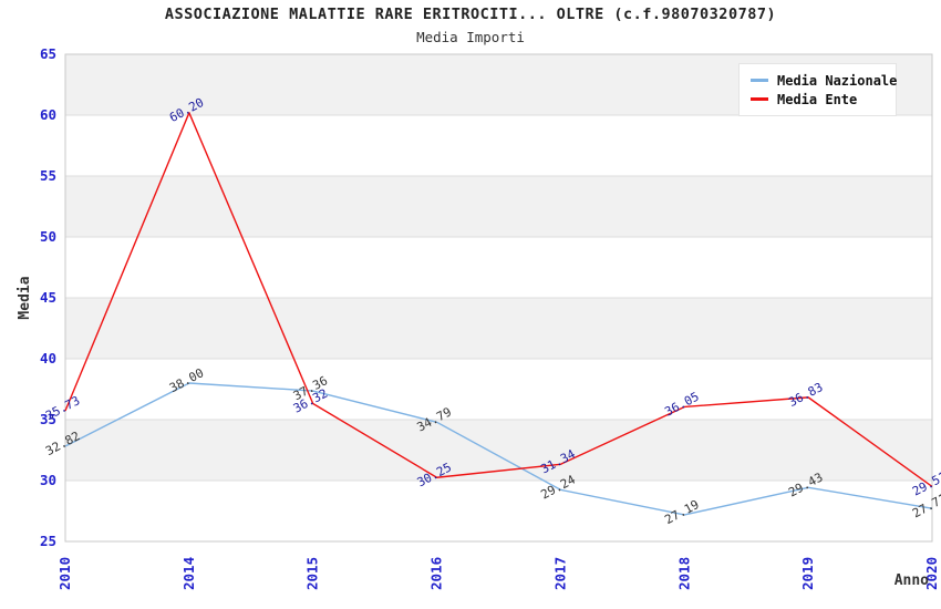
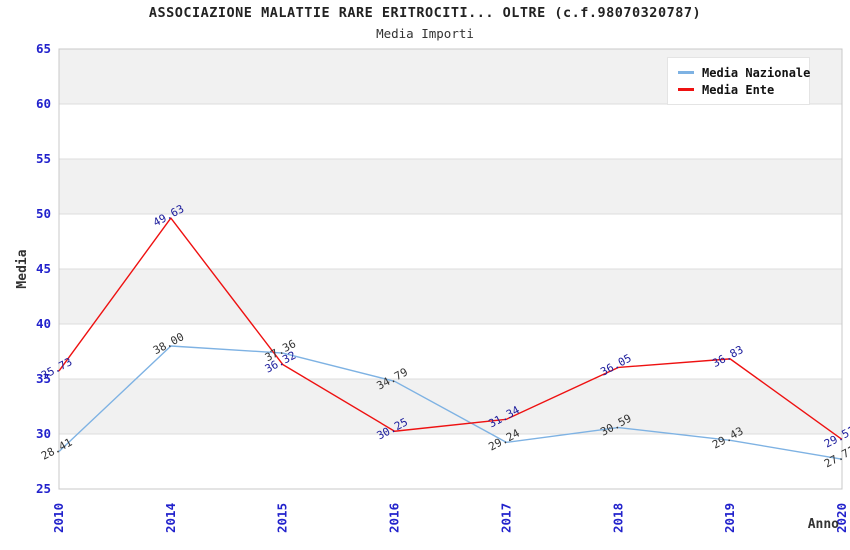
Media Nazionale/2010: 32.82 -> 28.41
Media Ente/2014: 60.20 -> 49.63
Media Nazionale/2018: 27.19 -> 30.59
